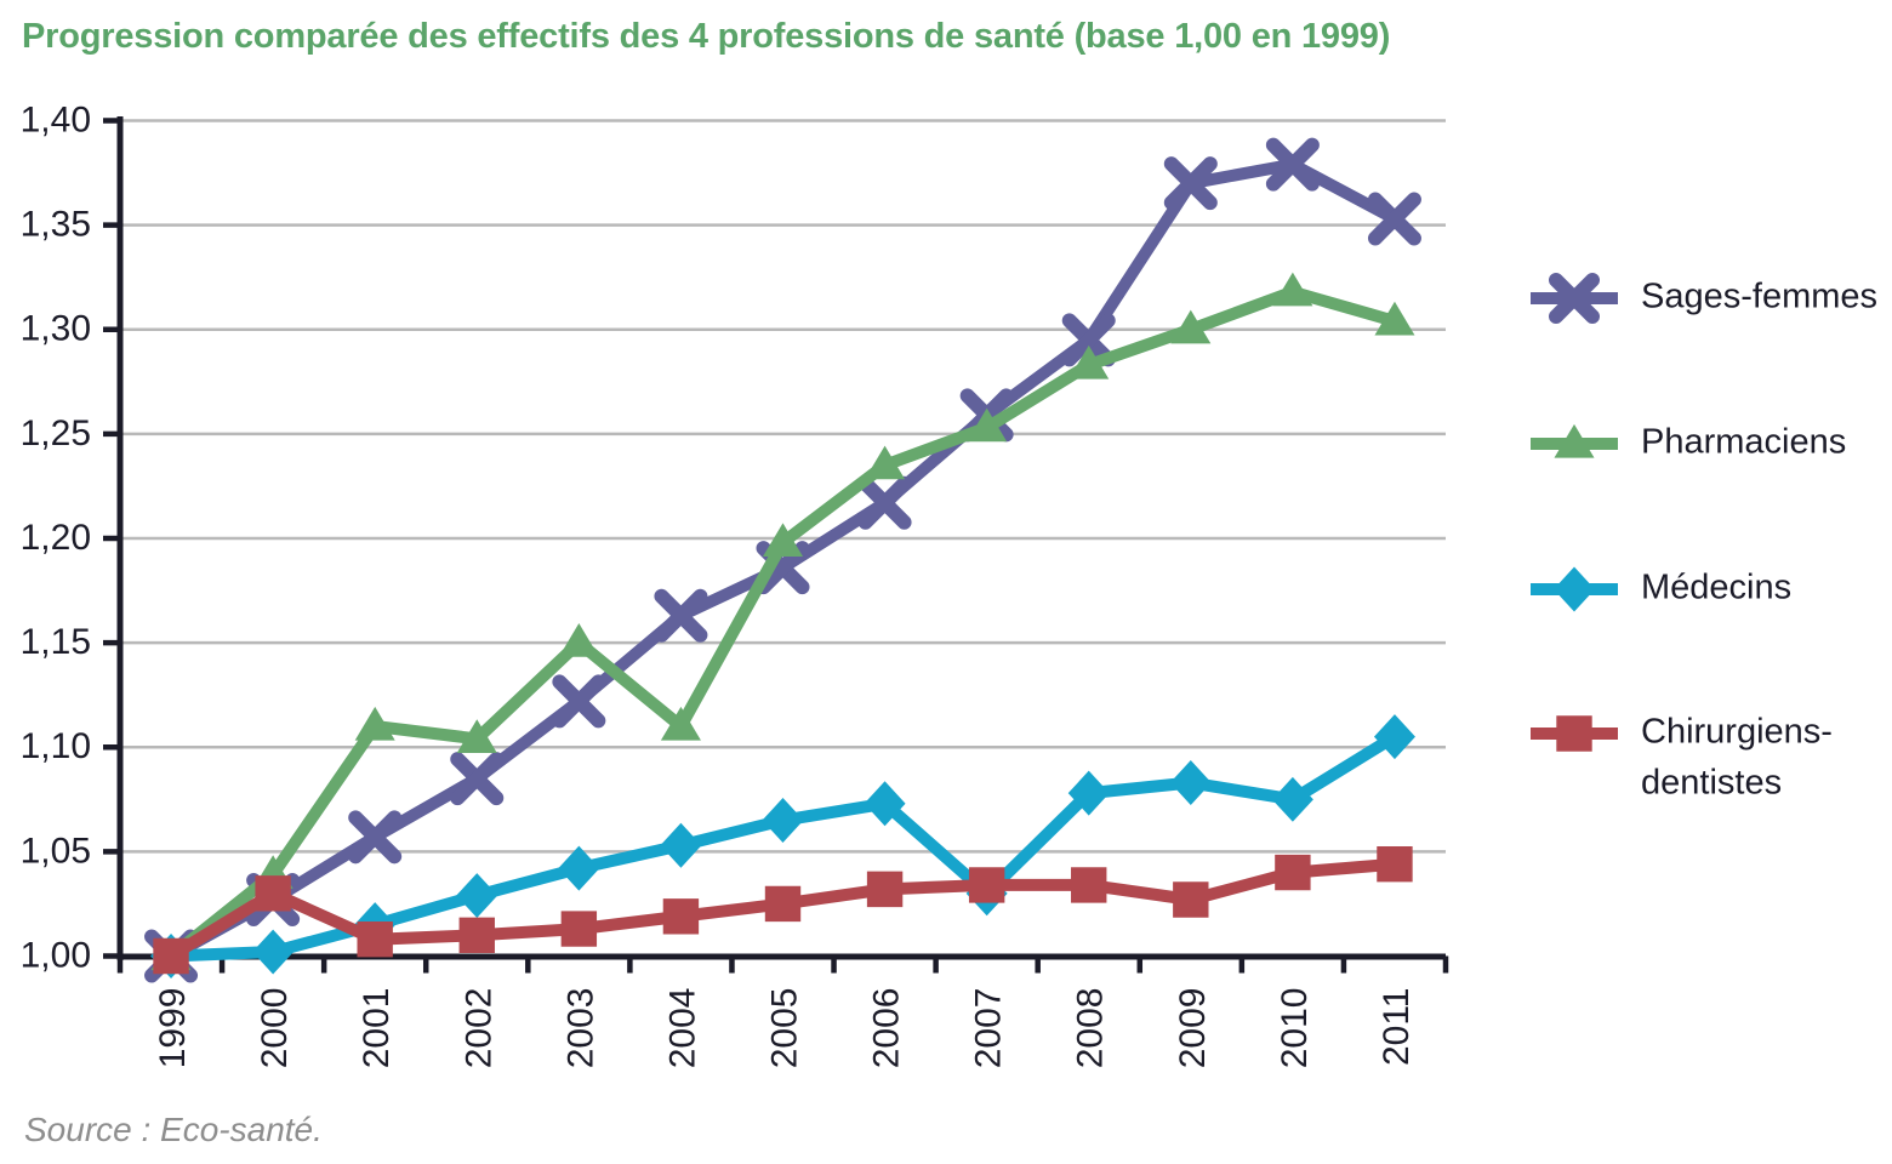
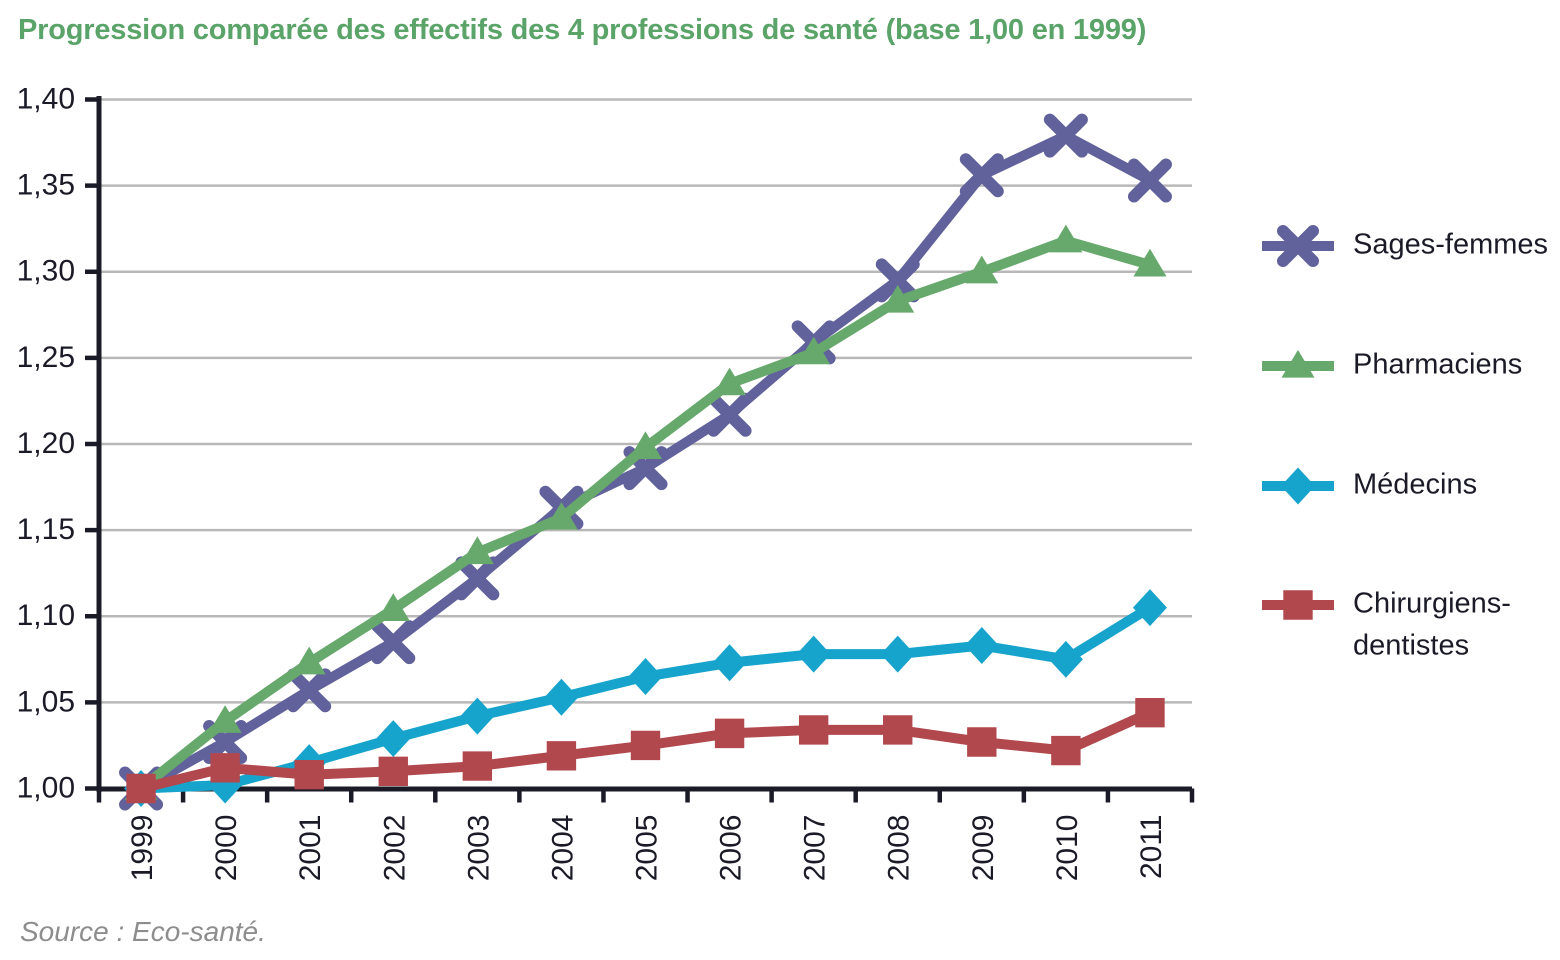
Chirurgiens-dentistes/2000: 1,03 -> 1,01
Pharmaciens/2001: 1,11 -> 1,07
Pharmaciens/2003: 1,15 -> 1,14
Pharmaciens/2004: 1,11 -> 1,16
Médecins/2007: 1,03 -> 1,08
Sages-femmes/2009: 1,37 -> 1,36
Chirurgiens-dentistes/2010: 1,04 -> 1,02
